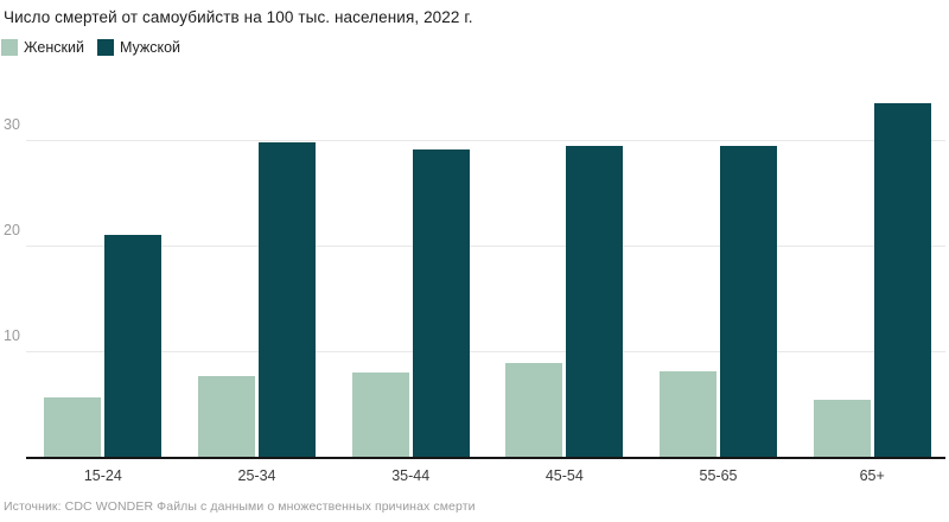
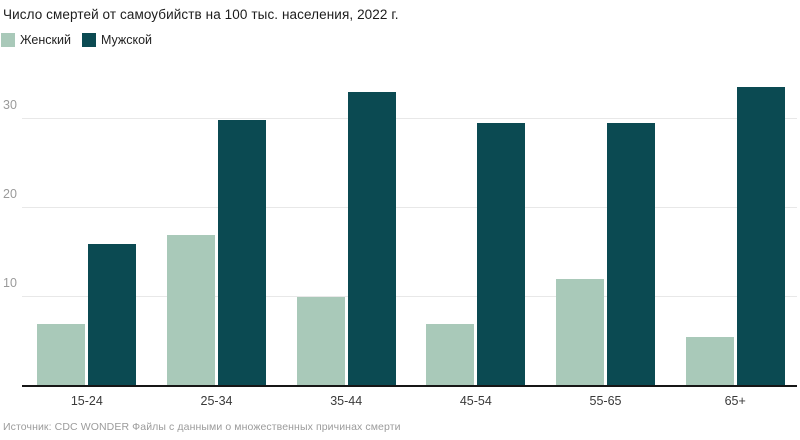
Женский/15-24: 6 -> 7
Мужской/15-24: 21 -> 16
Женский/25-34: 8 -> 17
Женский/35-44: 8 -> 10
Мужской/35-44: 29 -> 33
Женский/45-54: 9 -> 7
Женский/55-65: 8 -> 12
